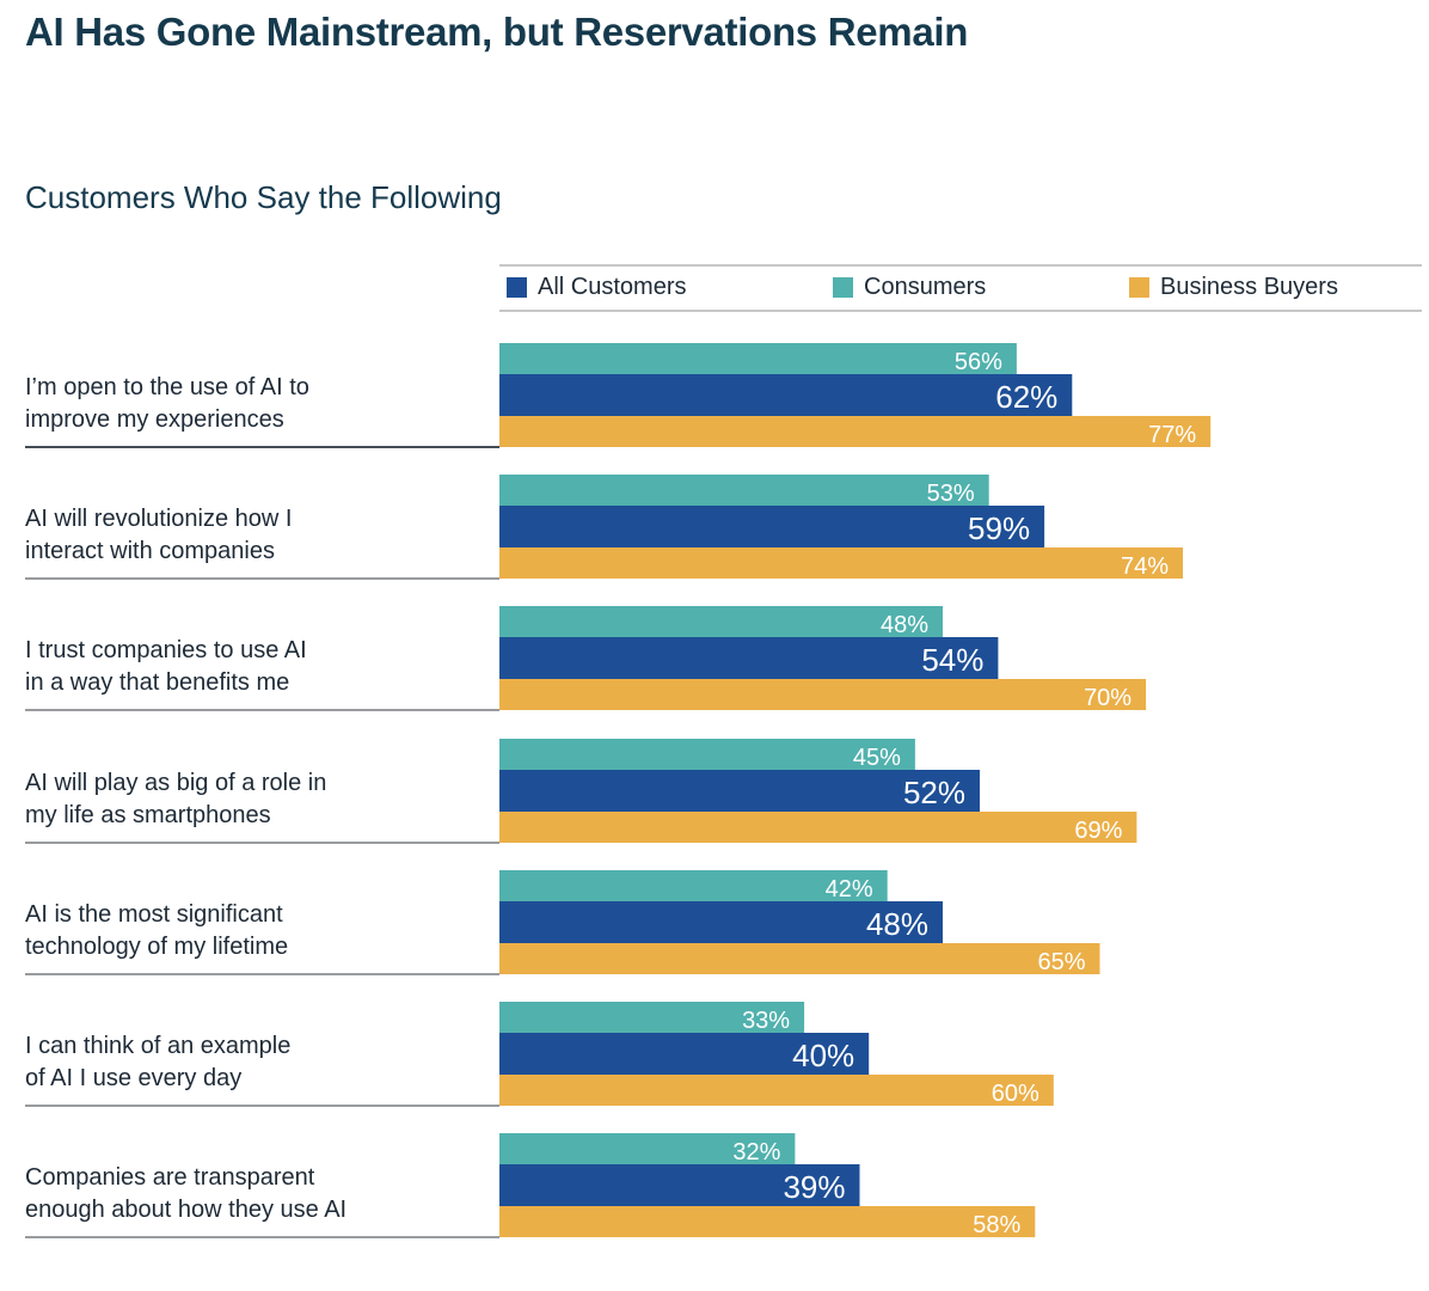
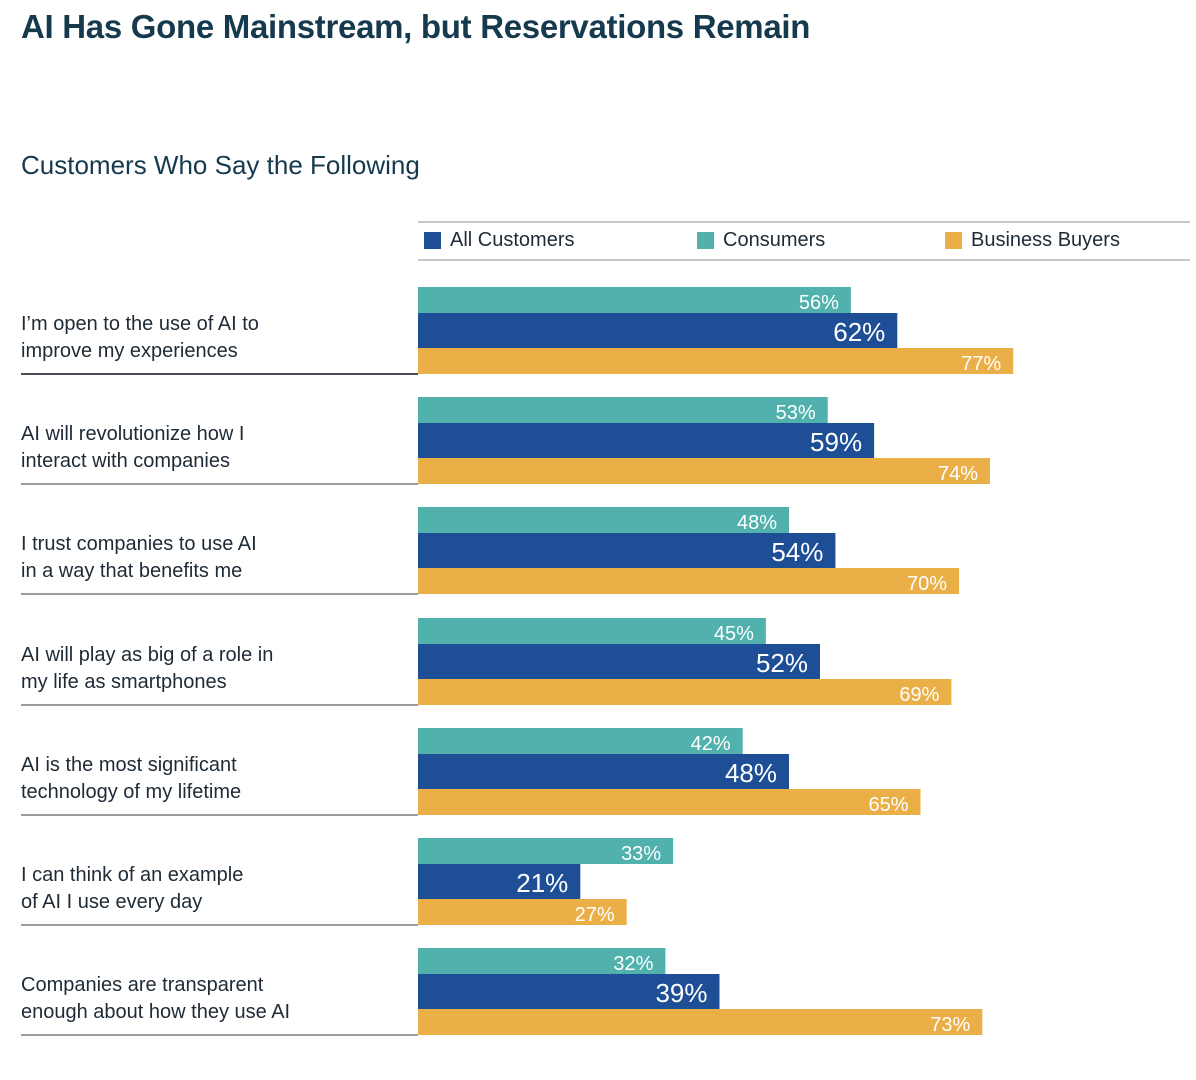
All Customers/I can think of an example of AI I use every day: 40% -> 21%
Business Buyers/I can think of an example of AI I use every day: 60% -> 27%
Business Buyers/Companies are transparent enough about how they use AI: 58% -> 73%
